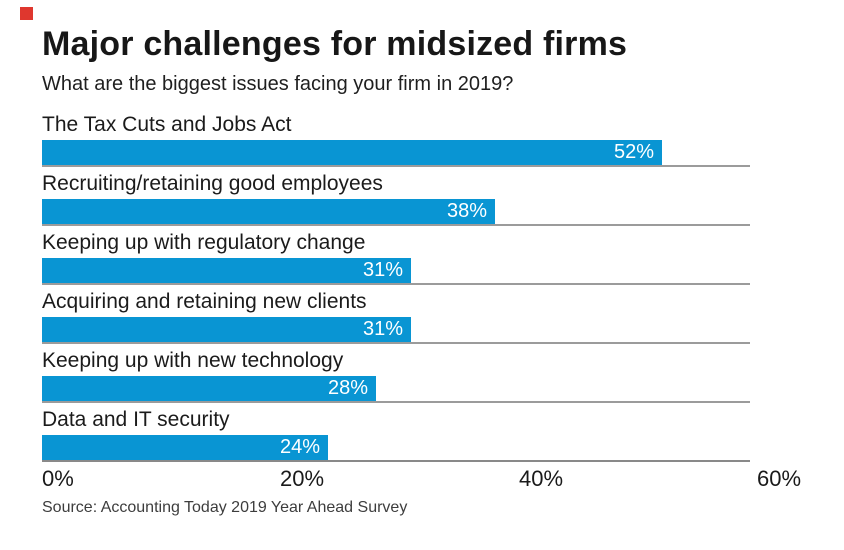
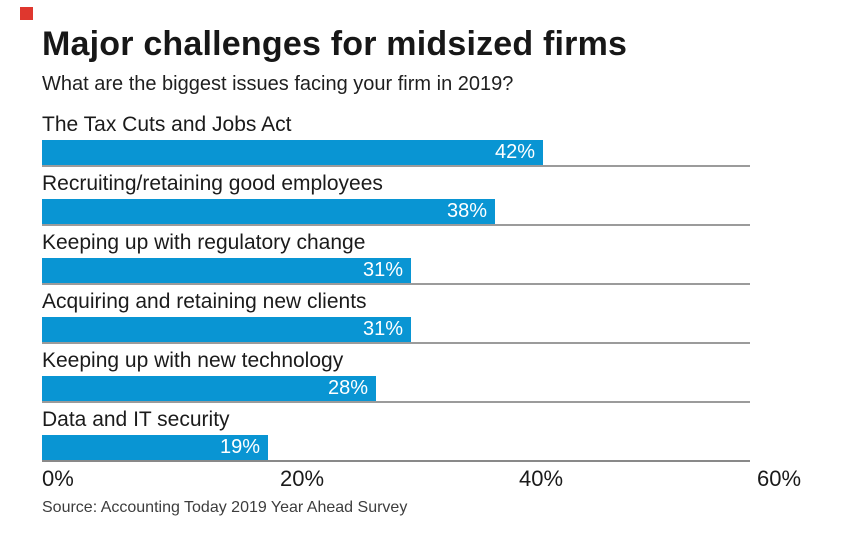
The Tax Cuts and Jobs Act: 52% -> 42%
Data and IT security: 24% -> 19%
